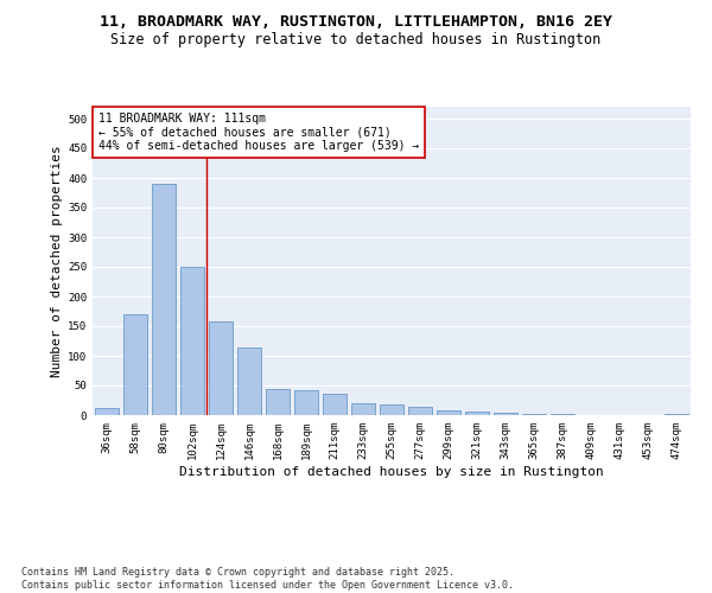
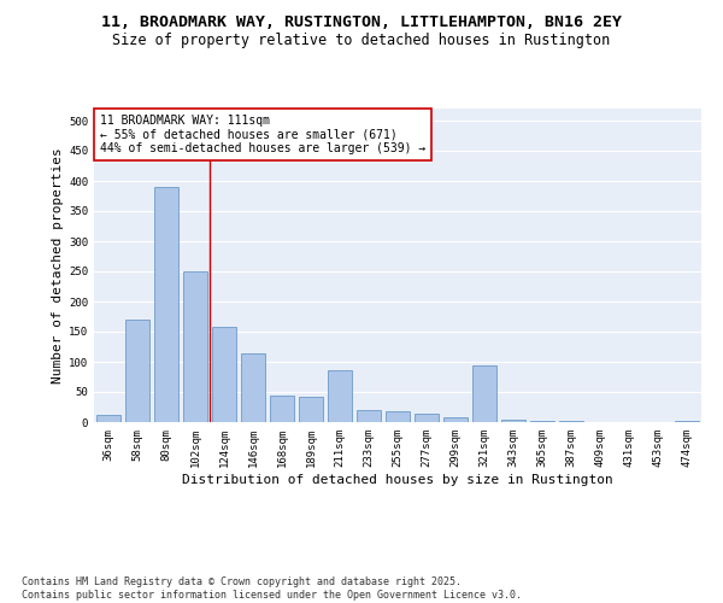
211sqm: 37 -> 86
321sqm: 7 -> 94
